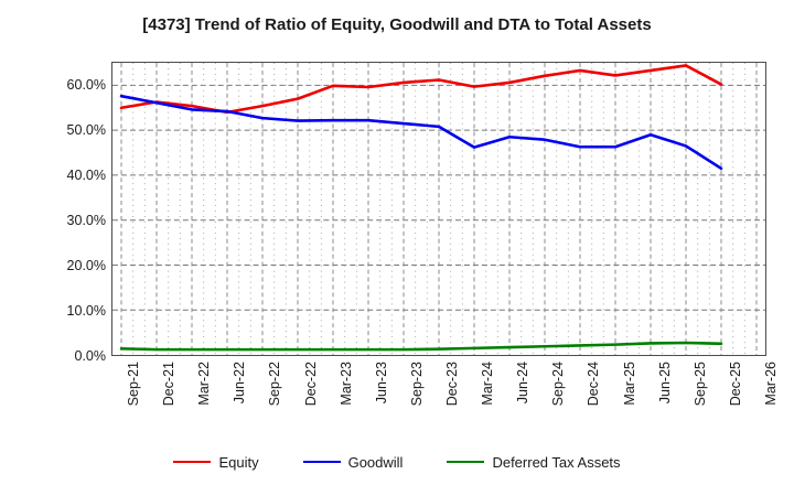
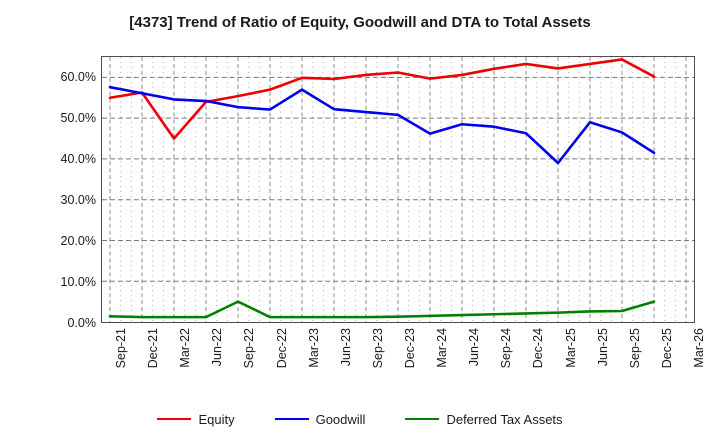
Equity/Mar-22: 55% -> 45%
Deferred Tax Assets/Sep-22: 1% -> 5%
Goodwill/Mar-23: 52% -> 57%
Goodwill/Mar-25: 46% -> 39%
Deferred Tax Assets/Dec-25: 2% -> 5%
